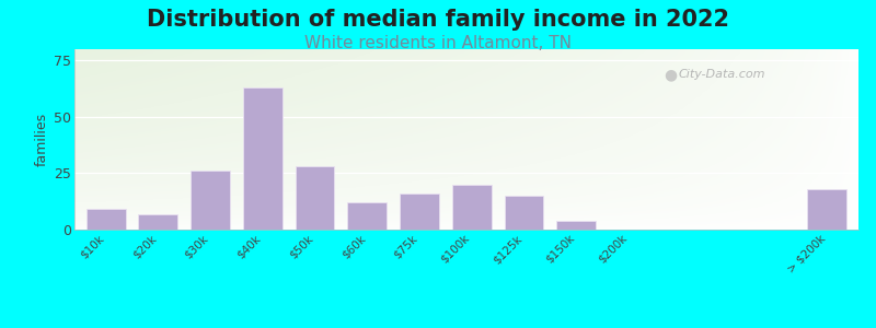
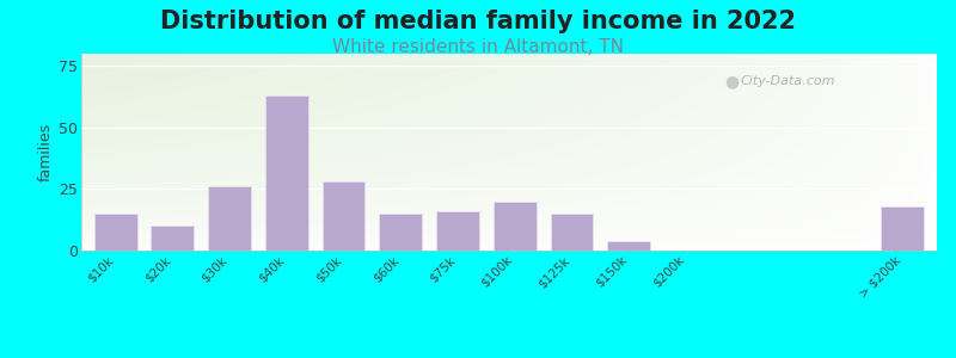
$10k: 9 -> 15
$20k: 7 -> 10
$60k: 12 -> 15
